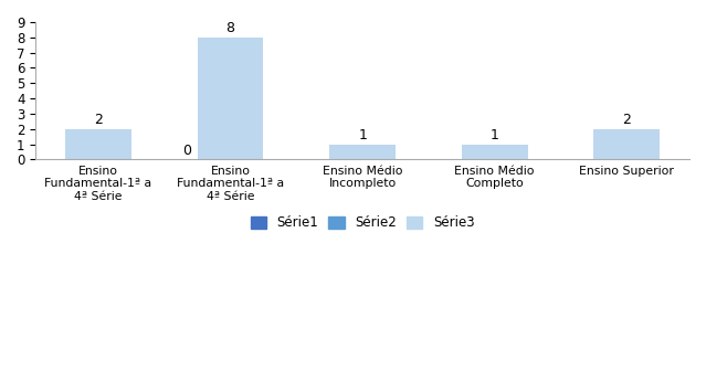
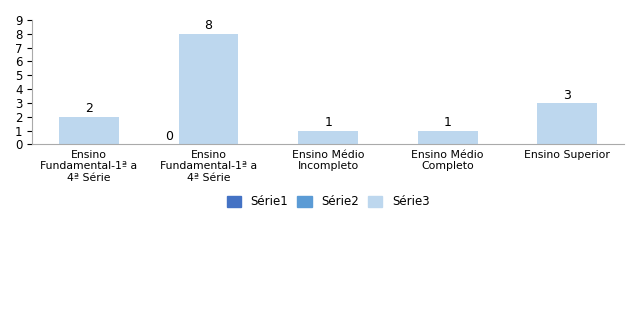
Ensino Superior: 2 -> 3
